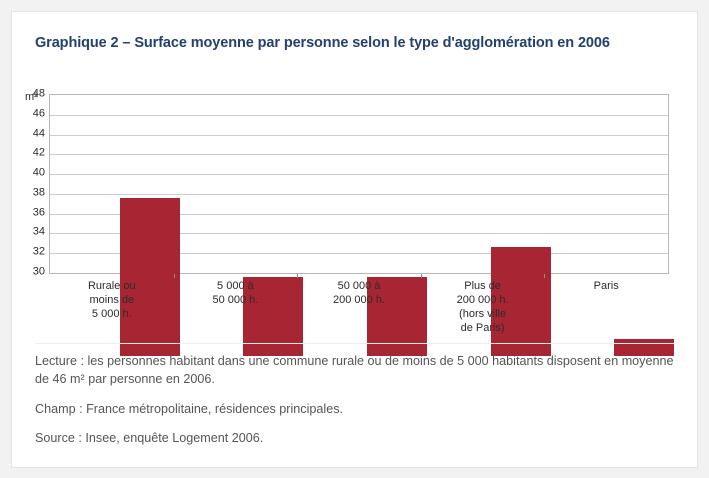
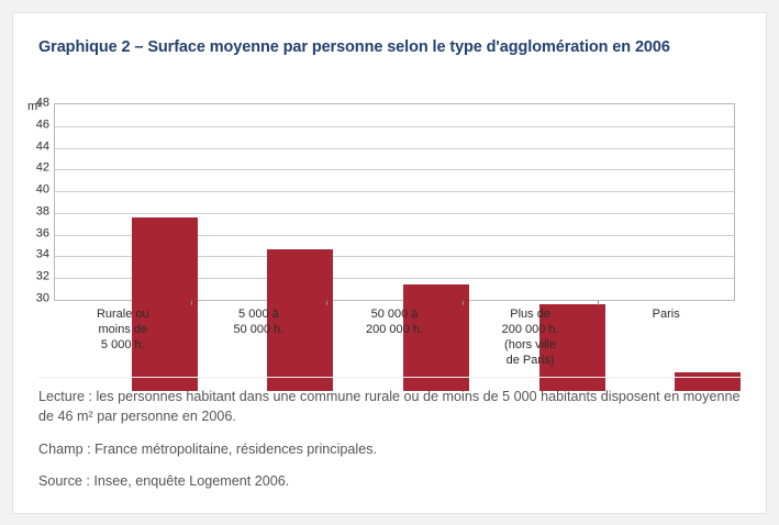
5 000 à 50 000 h.: 38 -> 43
50 000 à 200 000 h.: 38 -> 40
Plus de 200 000 h. (hors ville de Paris): 41 -> 38
